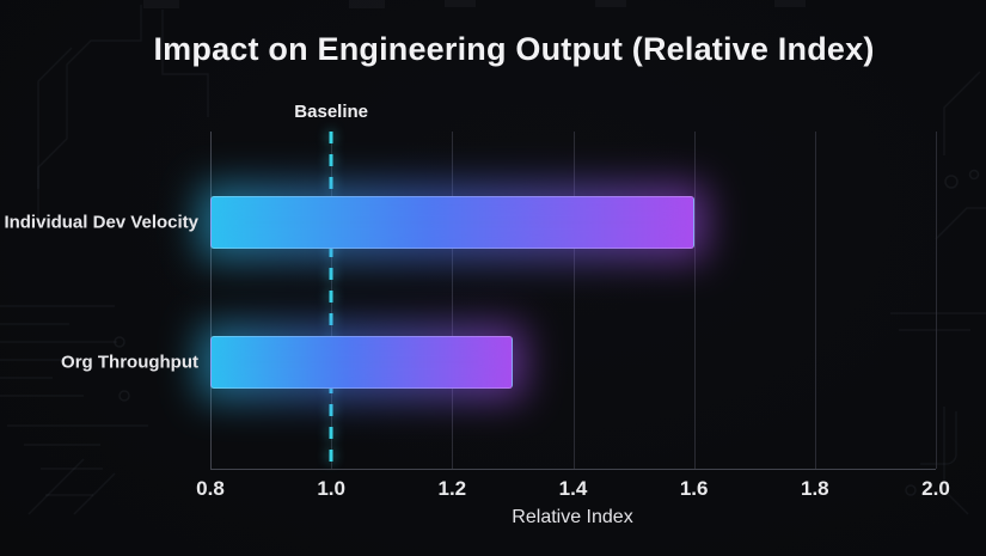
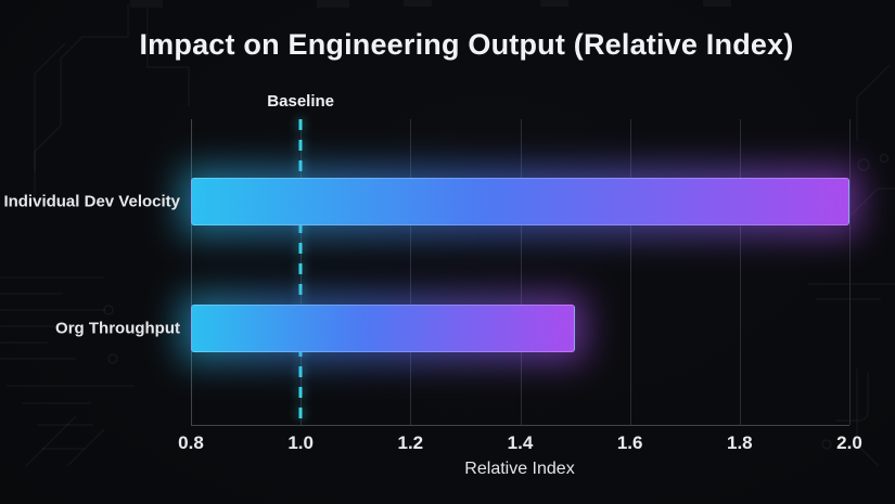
Individual Dev Velocity: 1.6 -> 2.0
Org Throughput: 1.3 -> 1.5
